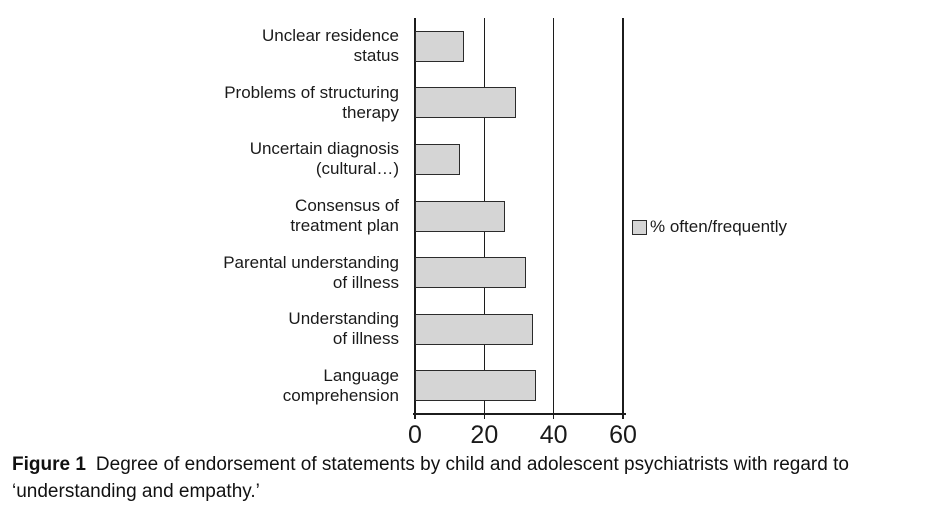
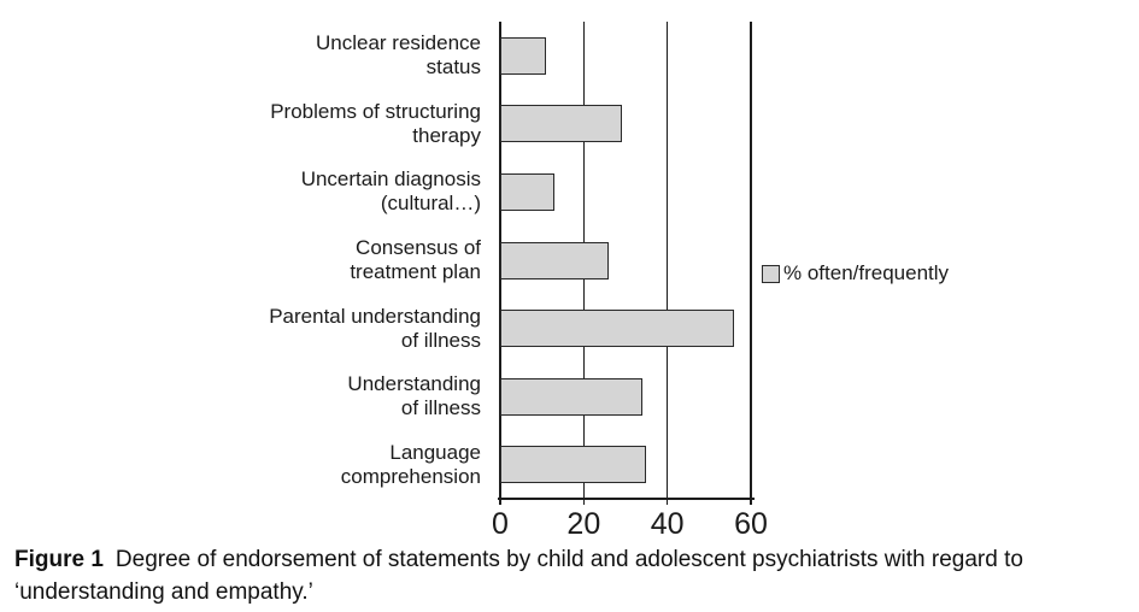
Unclear residence status: 14 -> 11
Parental understanding of illness: 32 -> 56
